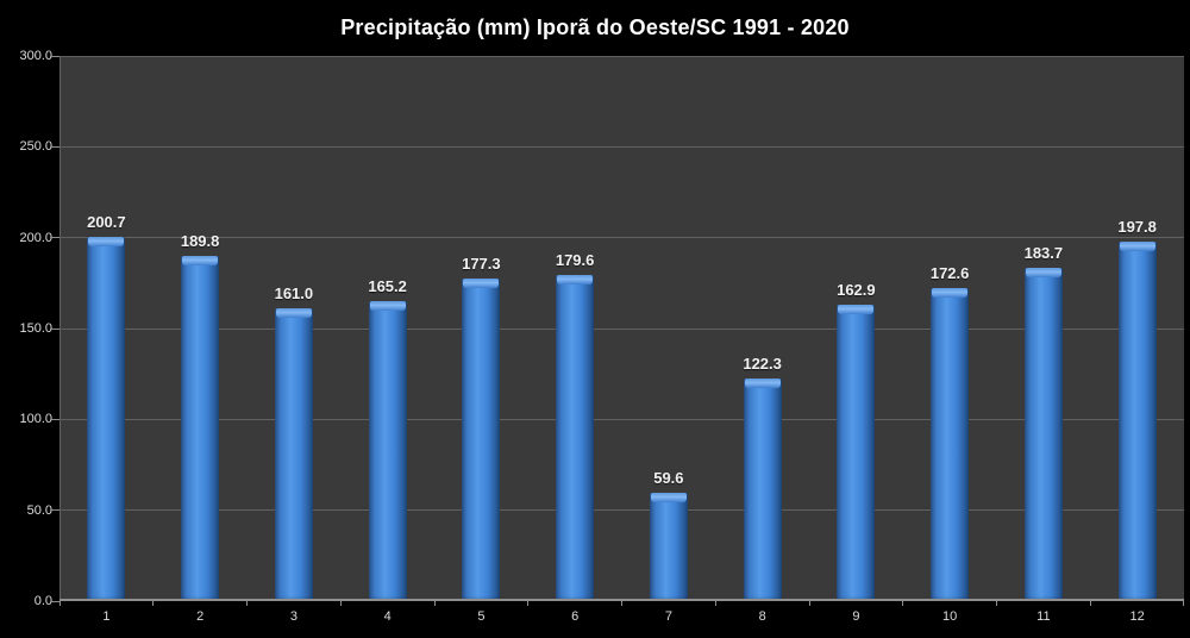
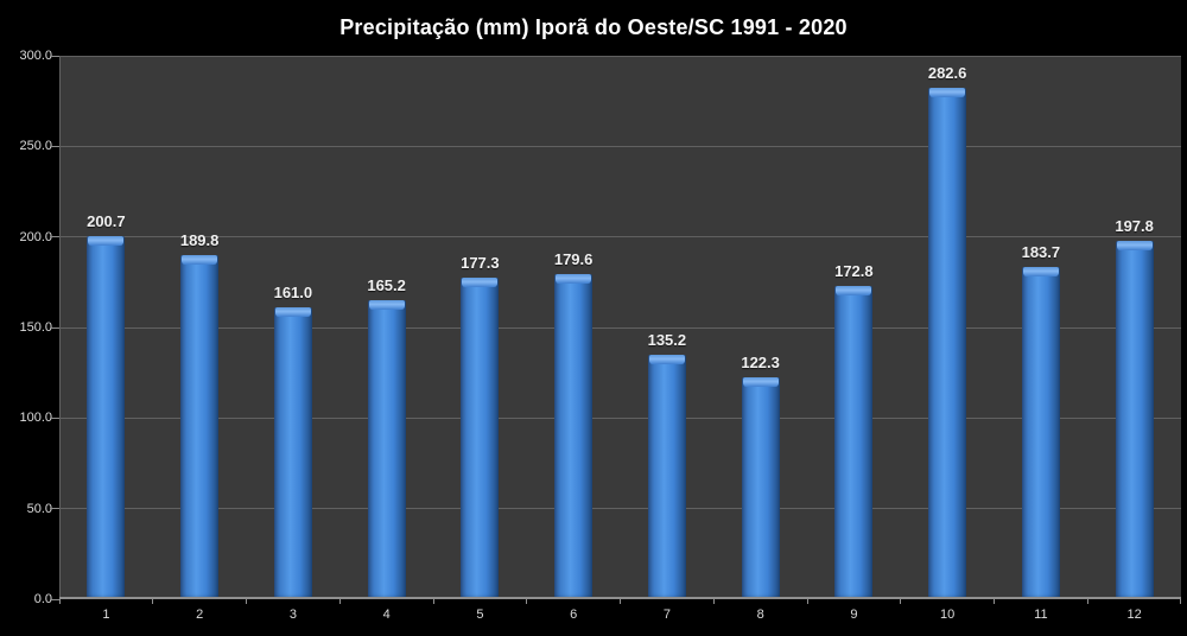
7: 59.6 -> 135.2
9: 162.9 -> 172.8
10: 172.6 -> 282.6
